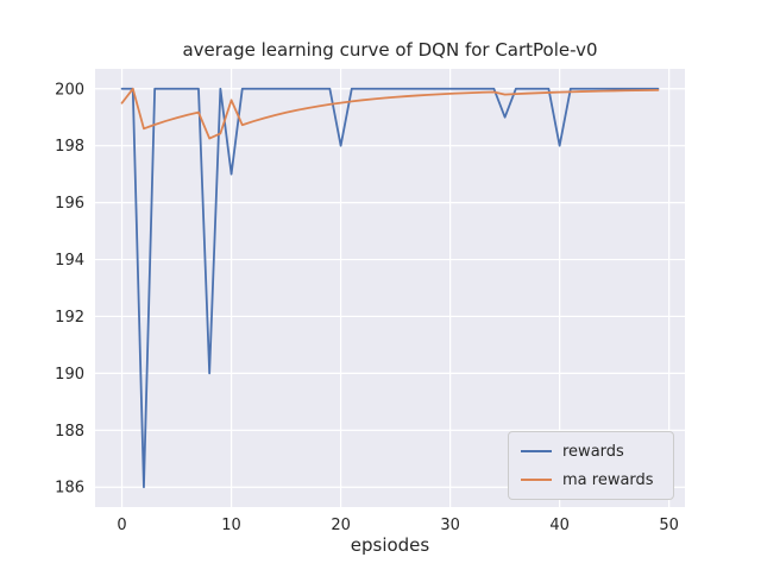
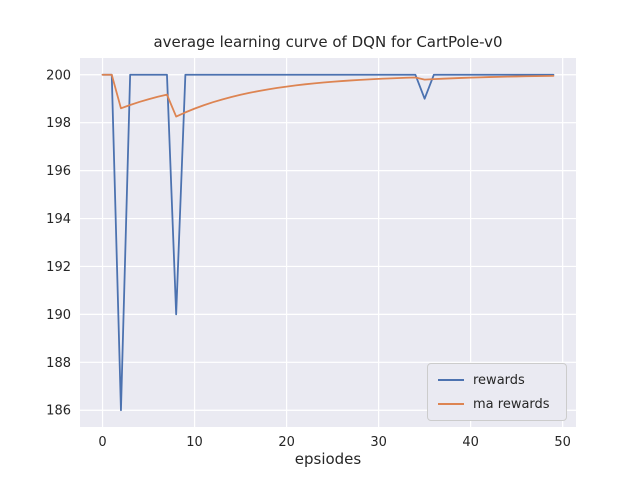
ma rewards/0: 199.5 -> 200.0
rewards/10: 197 -> 200
ma rewards/10: 199.6 -> 198.6
rewards/20: 198 -> 200
rewards/40: 198 -> 200
